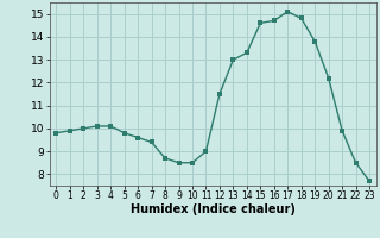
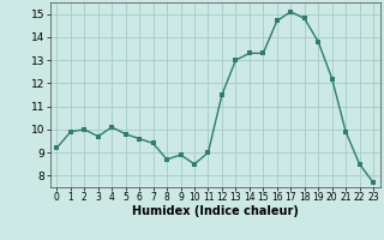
0: 9.8 -> 9.2
3: 10.1 -> 9.7
9: 8.5 -> 8.9
15: 14.6 -> 13.3
